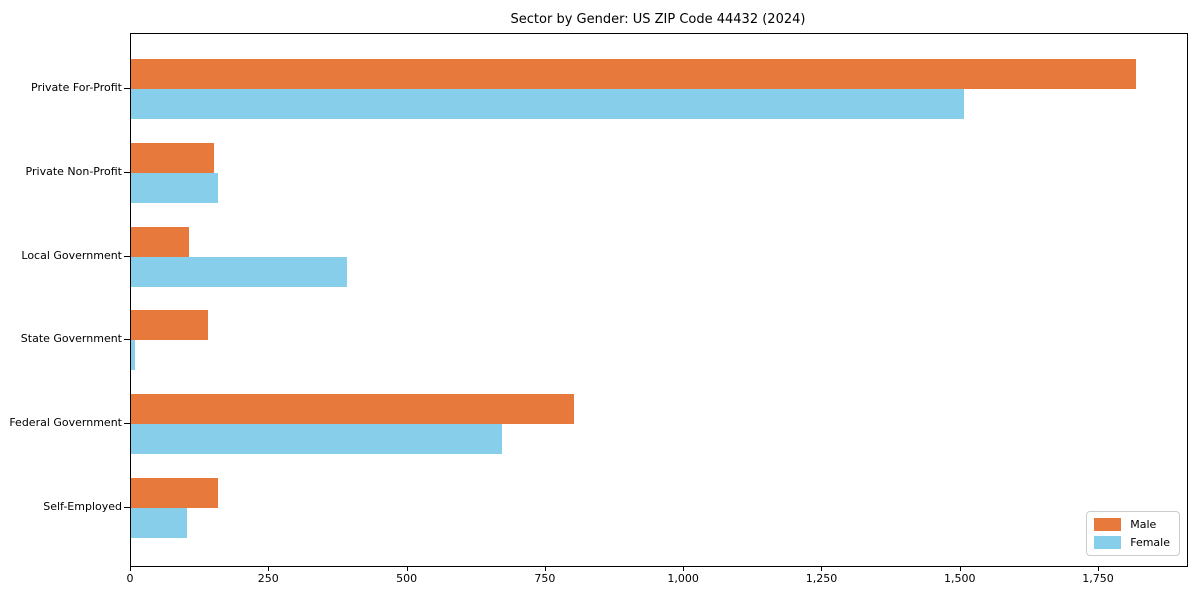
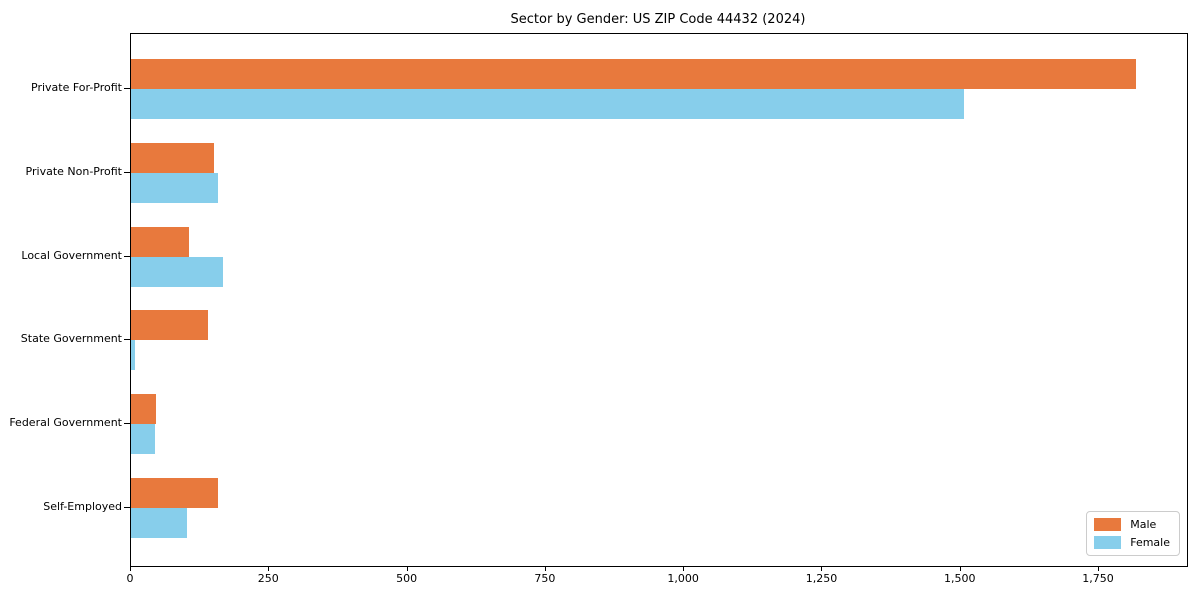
Female/Local Government: 390 -> 170
Male/Federal Government: 800 -> 40
Female/Federal Government: 670 -> 40
